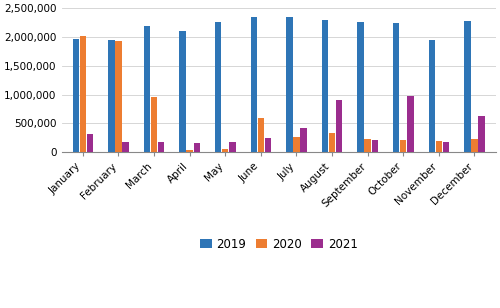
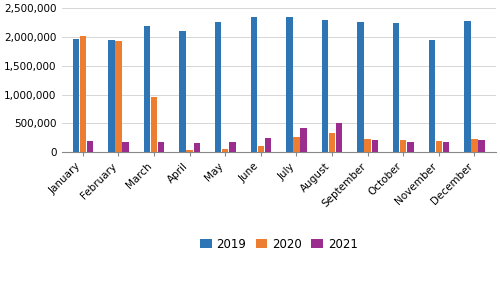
2021/January: 320,000 -> 190,000
2020/June: 600,000 -> 100,000
2021/August: 900,000 -> 510,000
2021/October: 980,000 -> 180,000
2021/December: 620,000 -> 220,000
